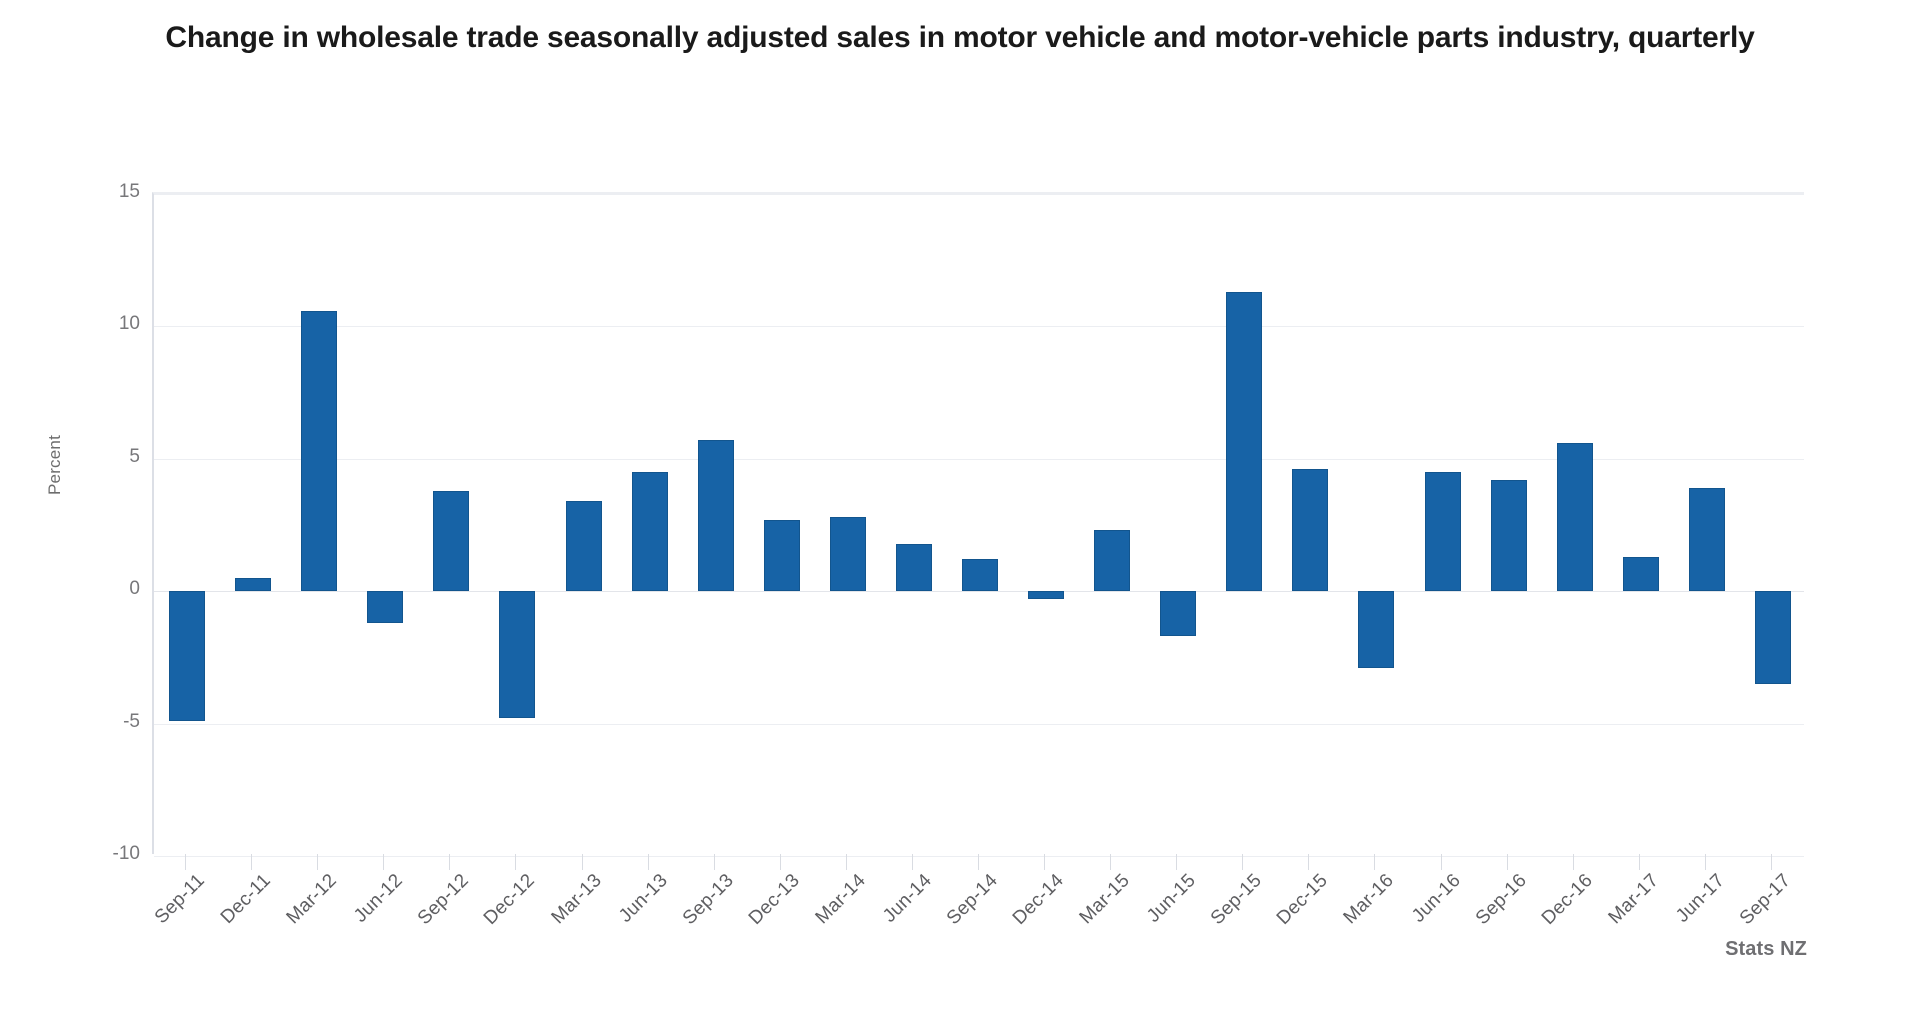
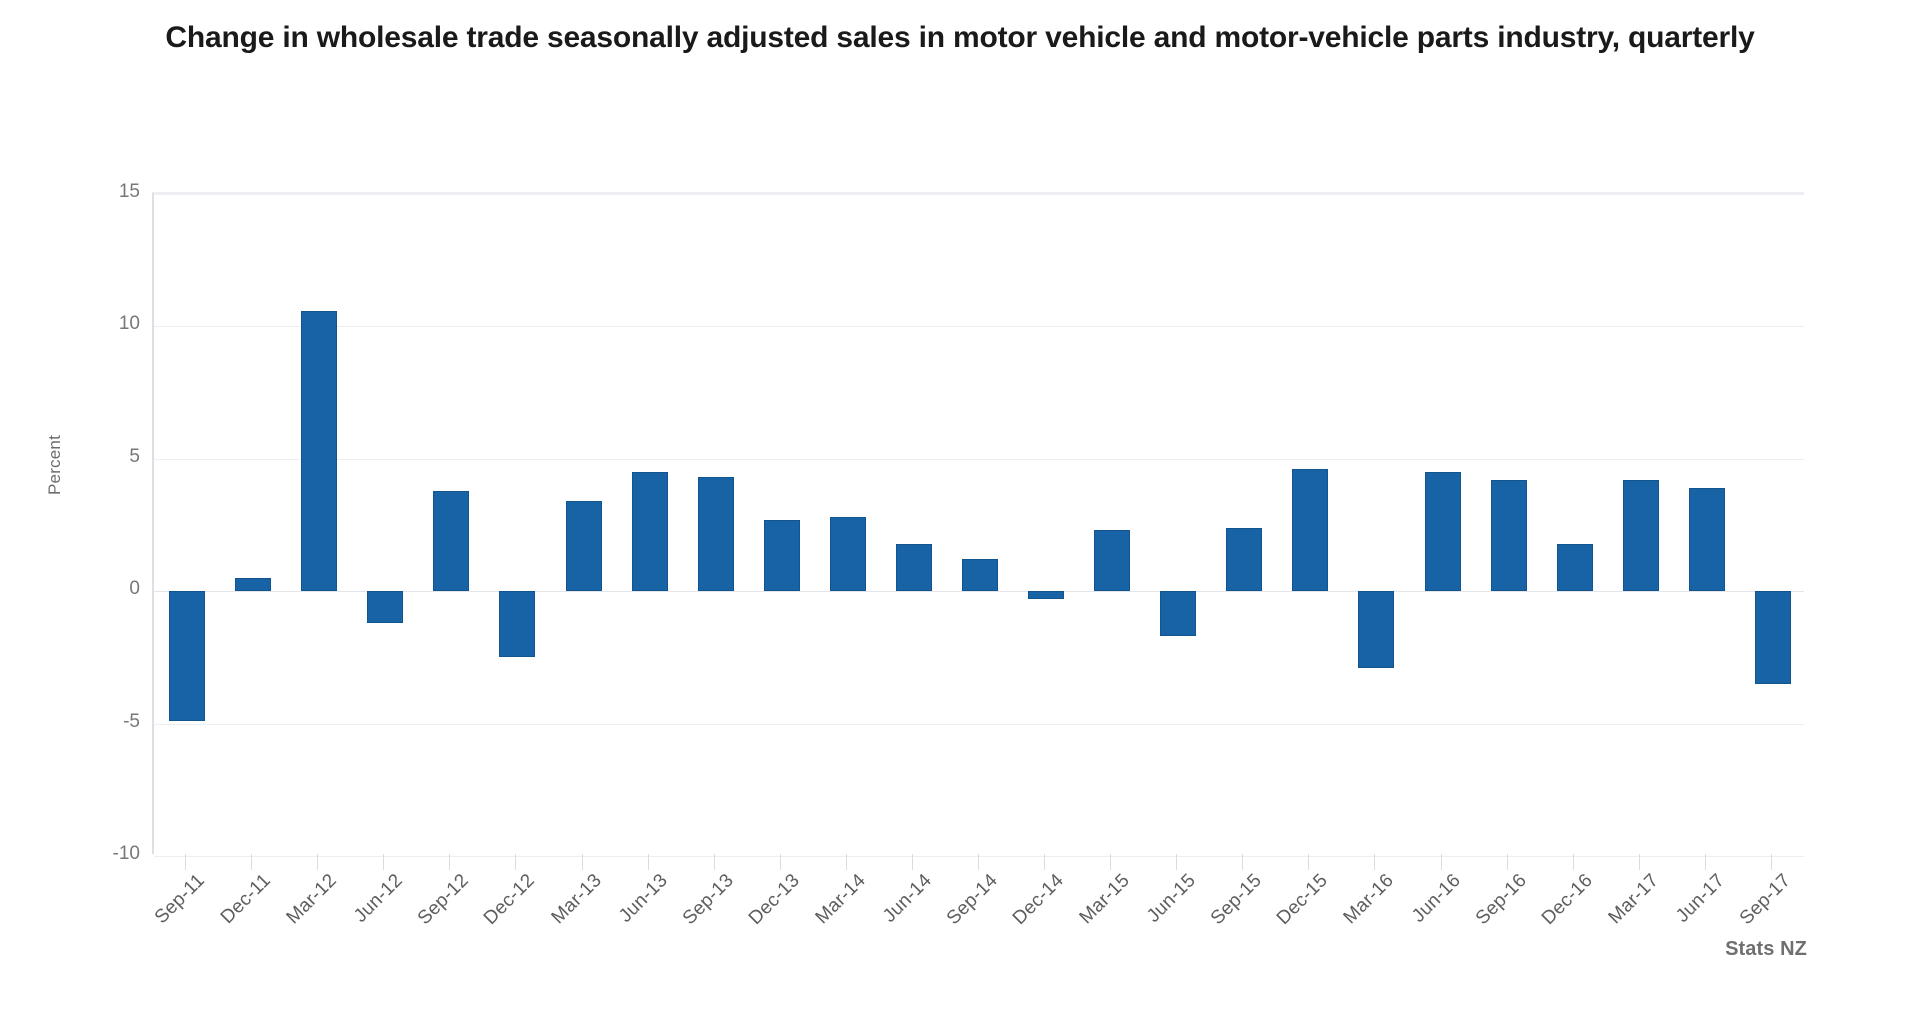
Dec-12: -4.8 -> -2.5
Sep-13: 5.7 -> 4.3
Sep-15: 11.3 -> 2.4
Dec-16: 5.6 -> 1.8
Mar-17: 1.3 -> 4.2
